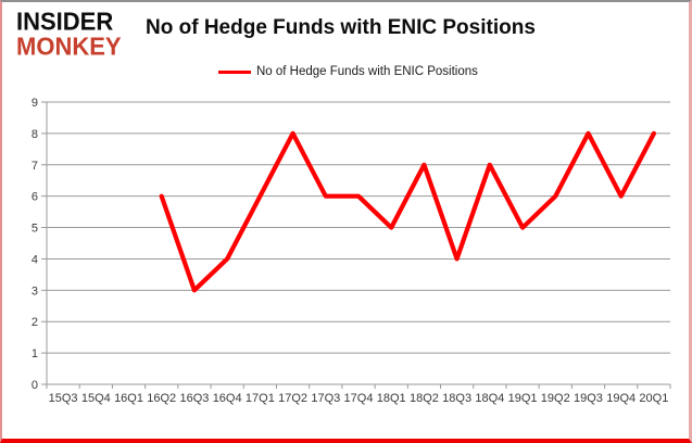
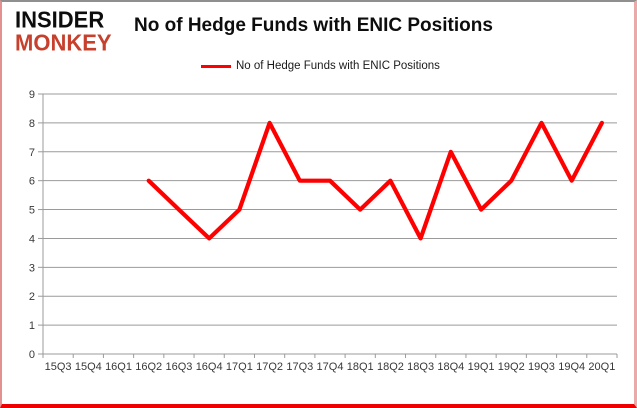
16Q3: 3 -> 5
17Q1: 6 -> 5
18Q2: 7 -> 6
